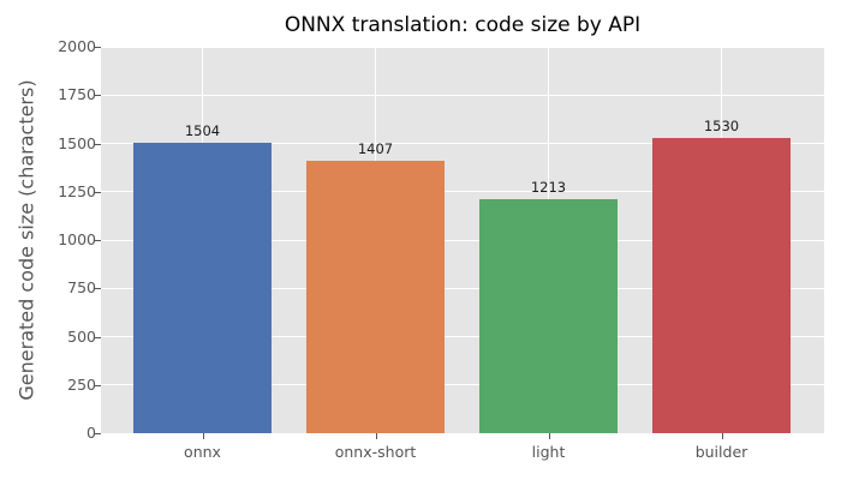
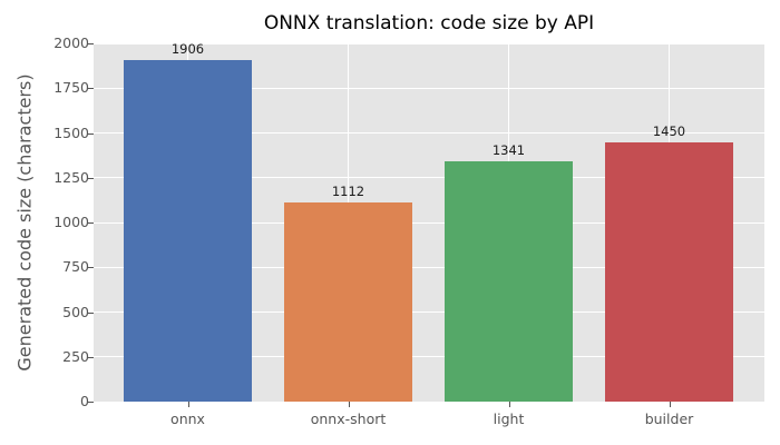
onnx: 1504 -> 1906
onnx-short: 1407 -> 1112
light: 1213 -> 1341
builder: 1530 -> 1450
